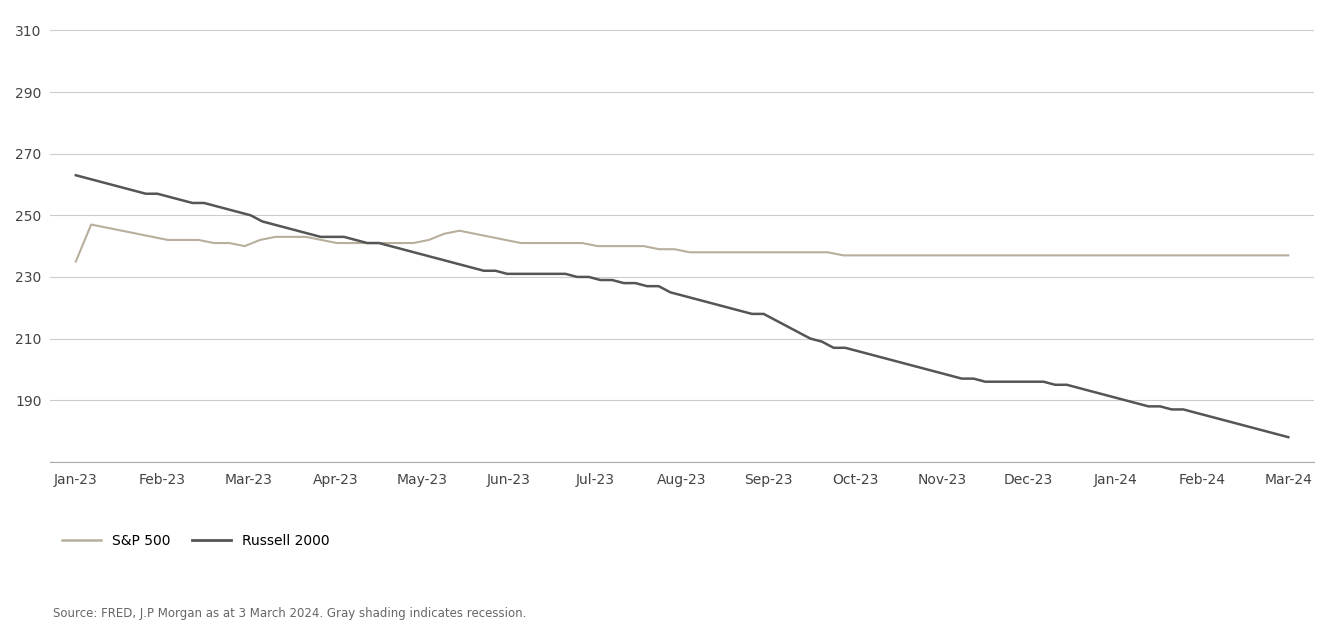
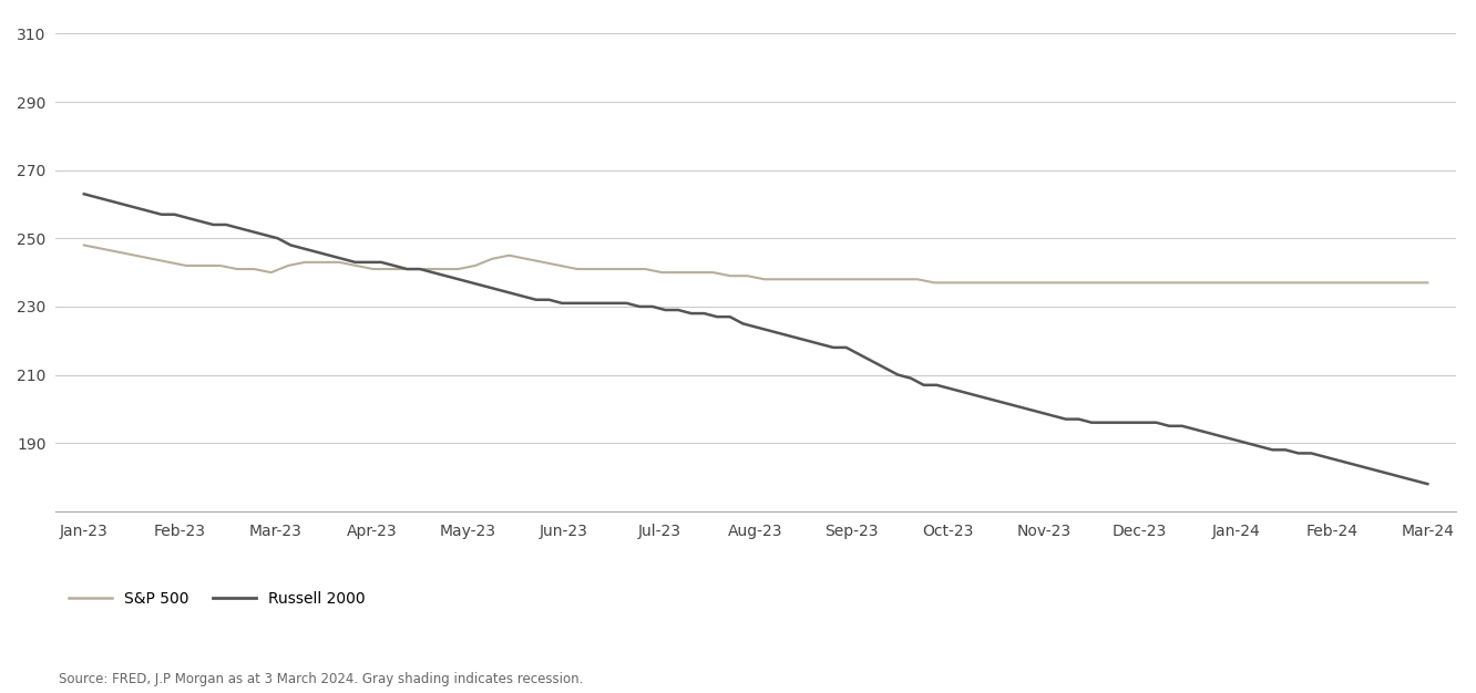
S&P 500/Jan-23: 235 -> 248
